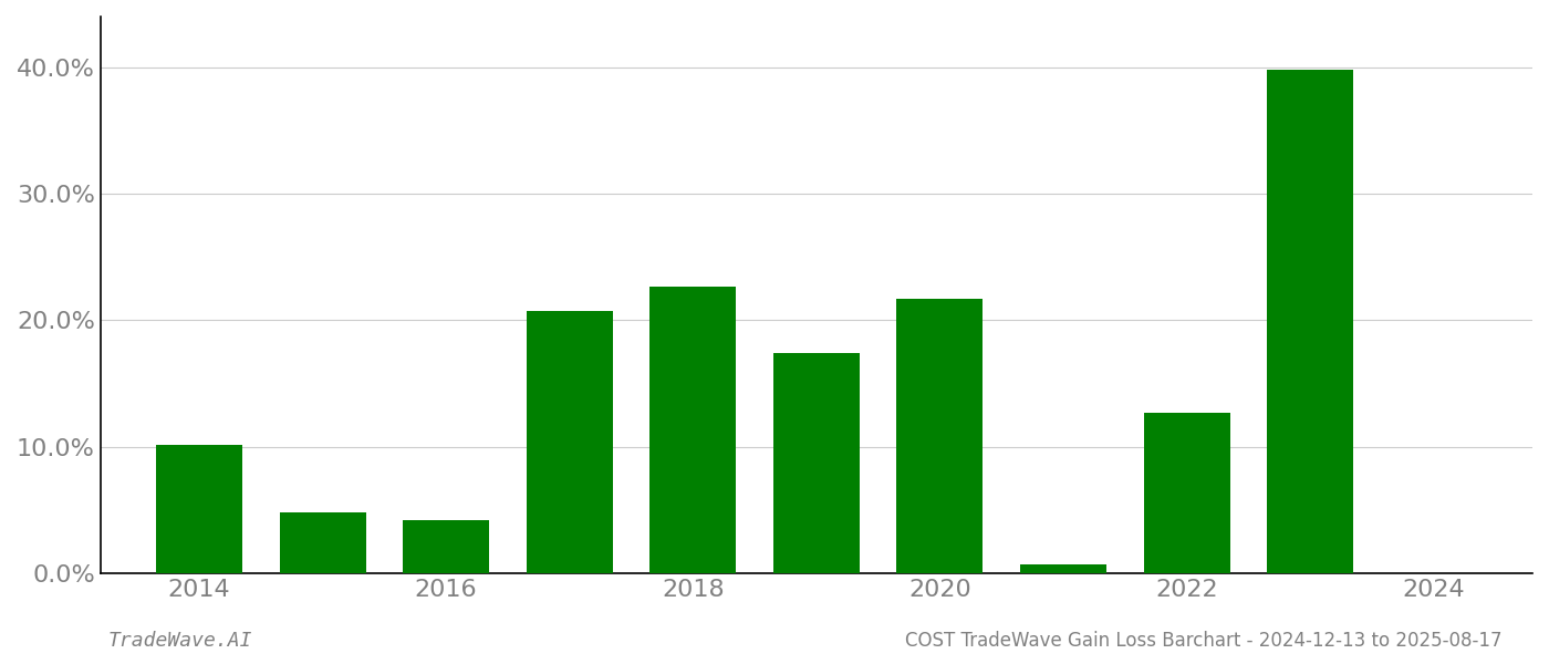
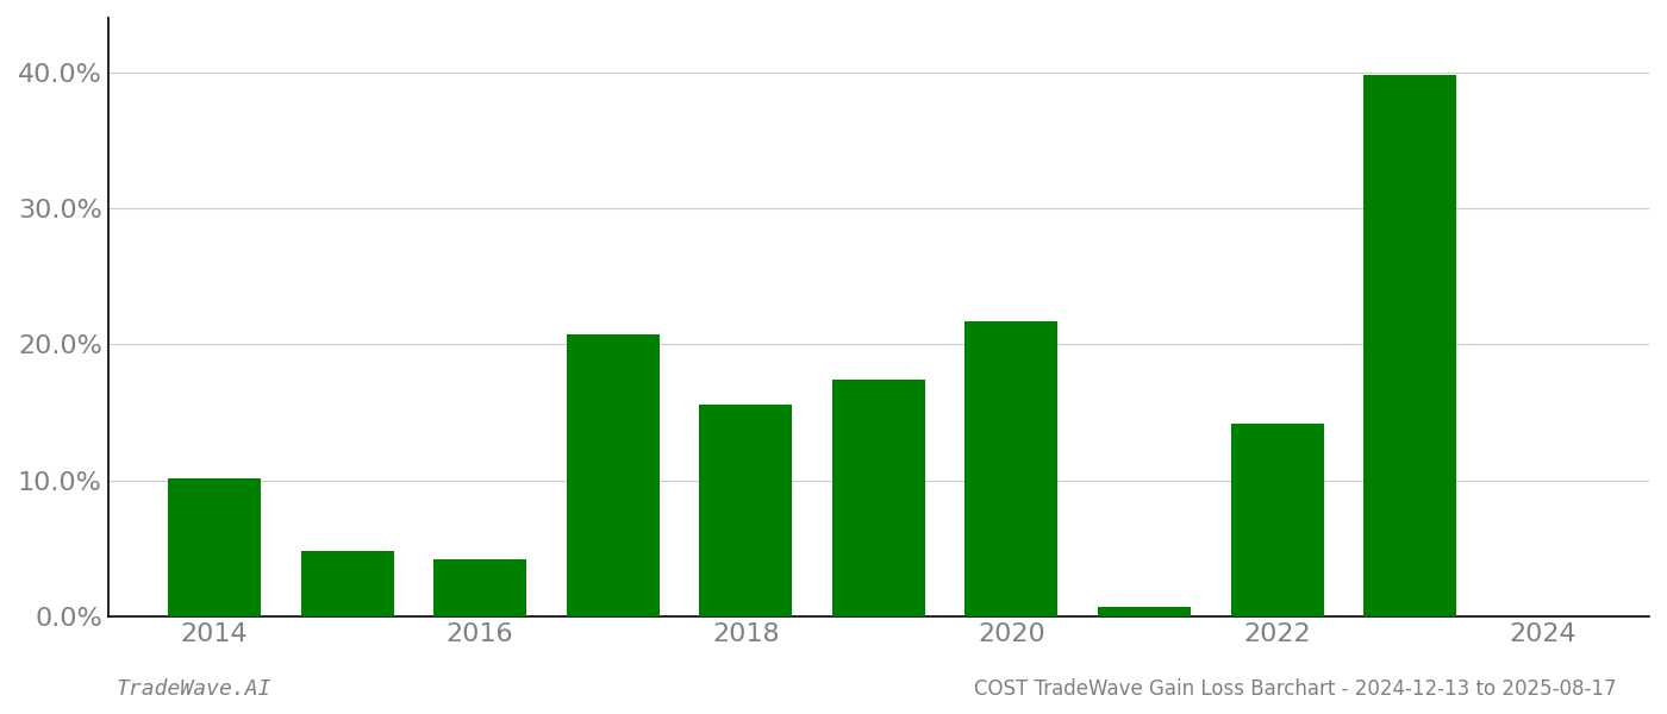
2018: 22.7% -> 15.6%
2022: 12.7% -> 14.2%
